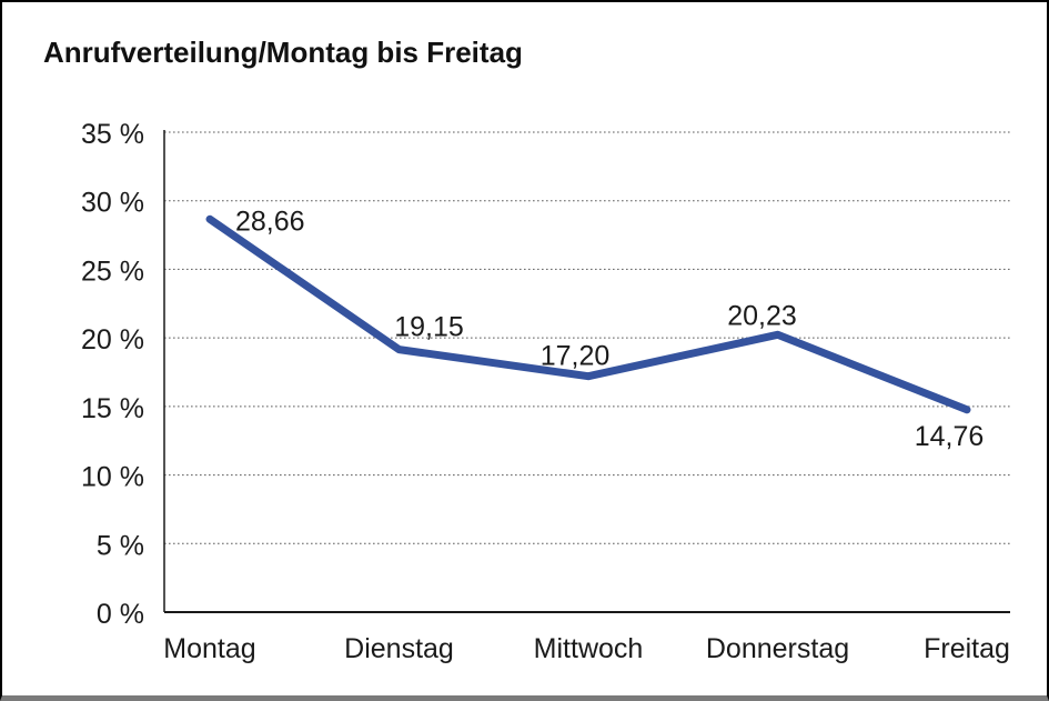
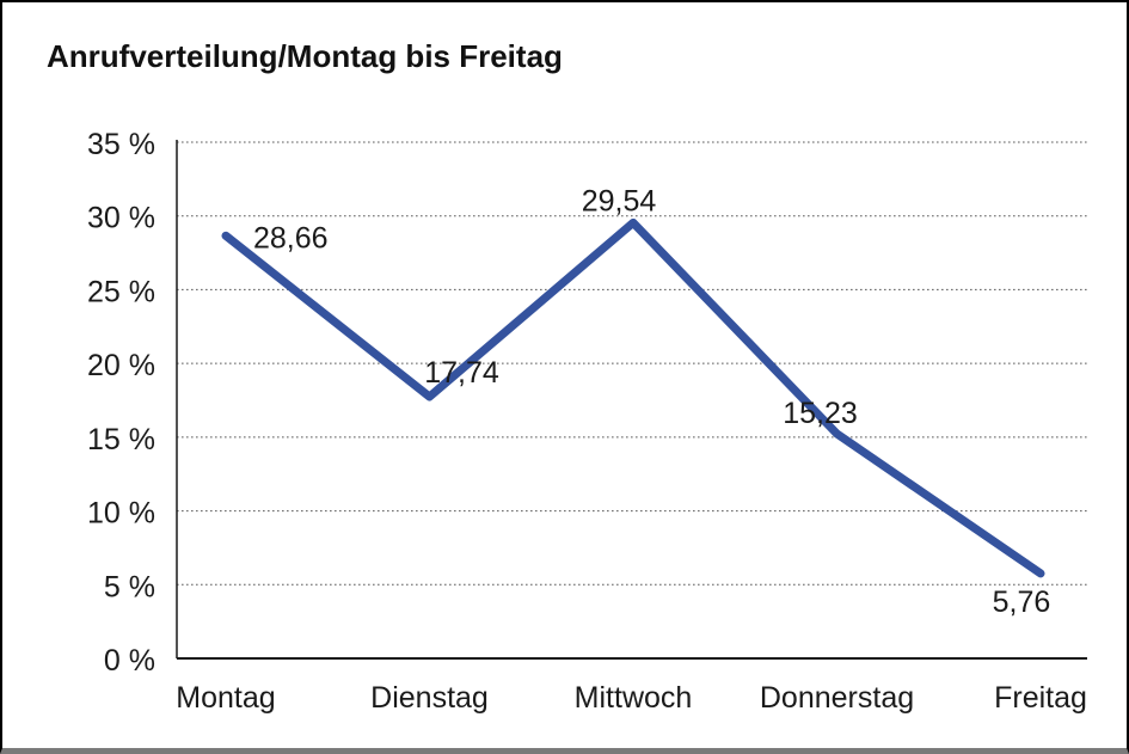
Dienstag: 19,15 -> 17,74
Mittwoch: 17,20 -> 29,54
Donnerstag: 20,23 -> 15,23
Freitag: 14,76 -> 5,76
